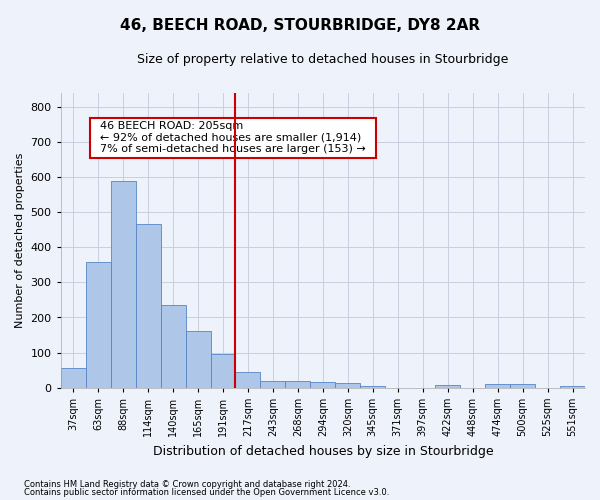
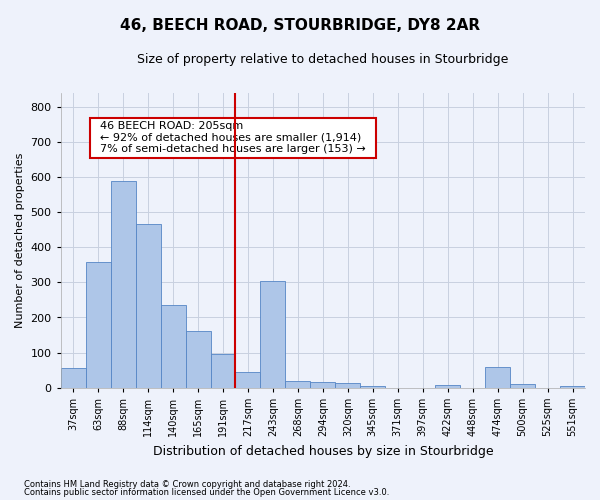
243sqm: 20 -> 305
474sqm: 10 -> 60
